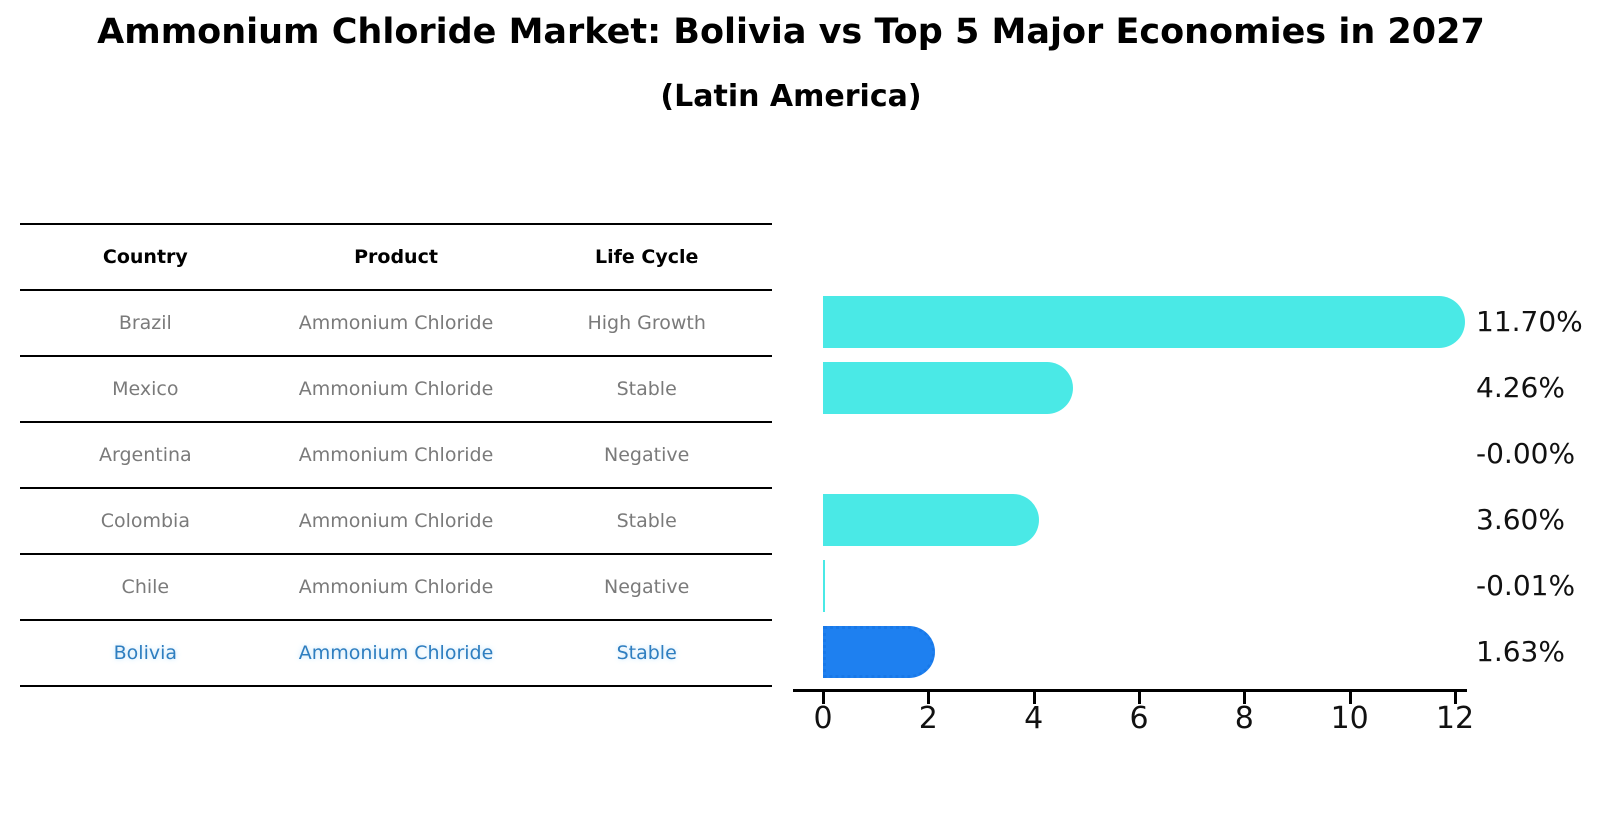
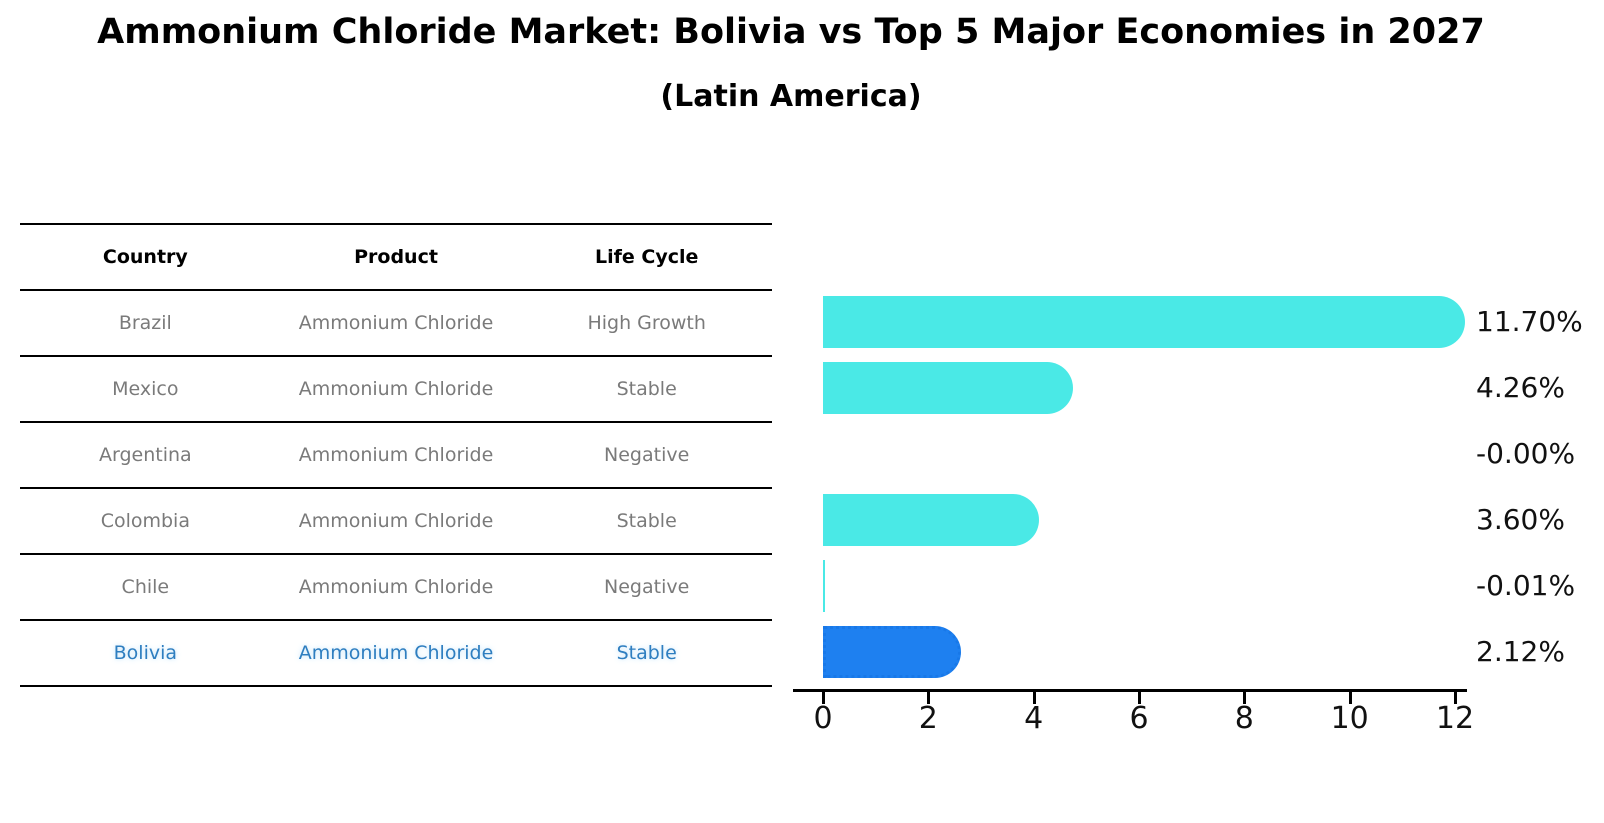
Bolivia: 1.63% -> 2.12%
